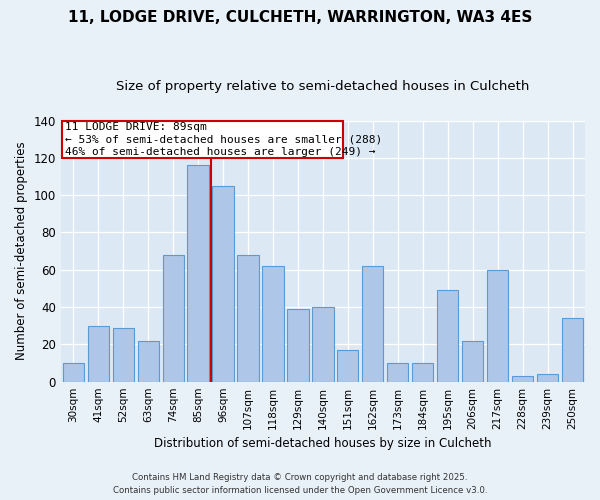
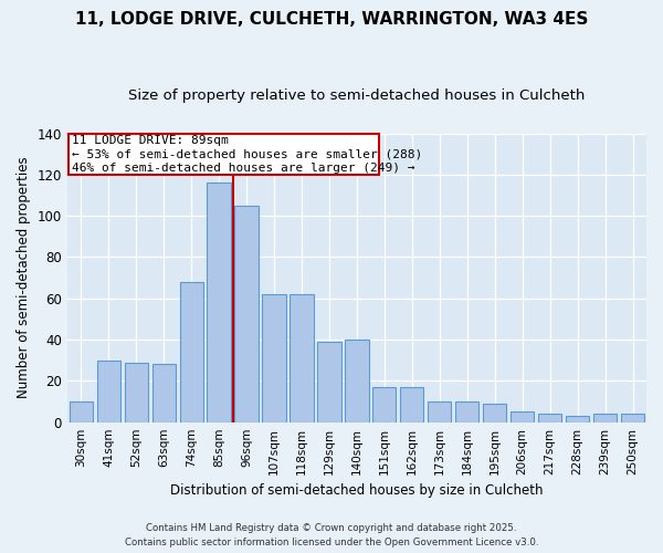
63sqm: 22 -> 28
107sqm: 68 -> 62
162sqm: 62 -> 17
195sqm: 49 -> 9
206sqm: 22 -> 5
217sqm: 60 -> 4
250sqm: 34 -> 4
